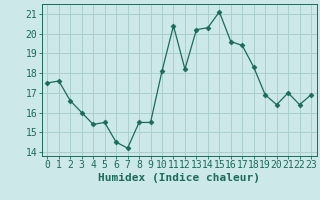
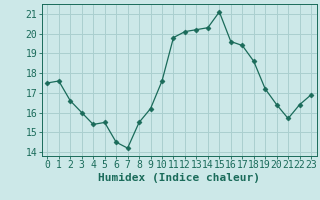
9: 15.5 -> 16.2
10: 18.1 -> 17.6
11: 20.4 -> 19.8
12: 18.2 -> 20.1
18: 18.3 -> 18.6
19: 16.9 -> 17.2
21: 17.0 -> 15.7
